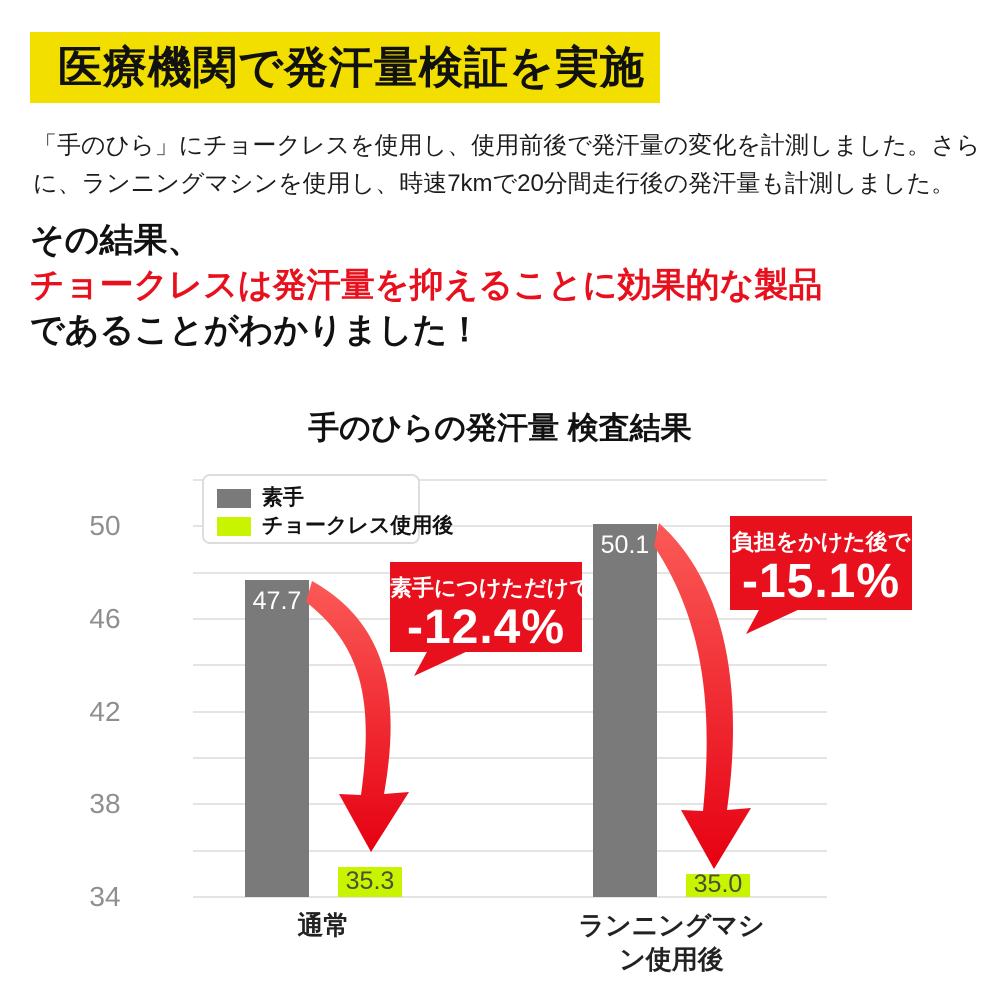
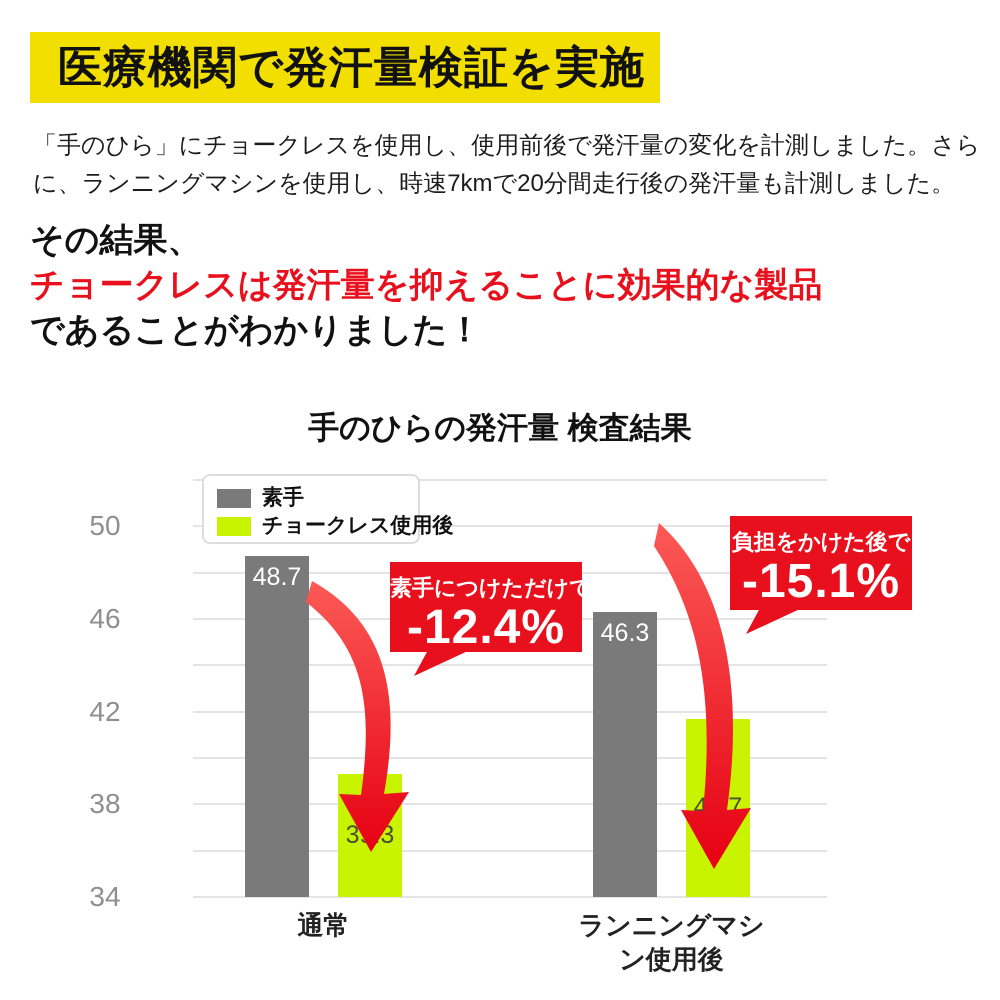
素手/通常: 47.7 -> 48.7
チョークレス使用後/通常: 35.3 -> 39.3
素手/ランニングマシン使用後: 50.1 -> 46.3
チョークレス使用後/ランニングマシン使用後: 35.0 -> 41.7
